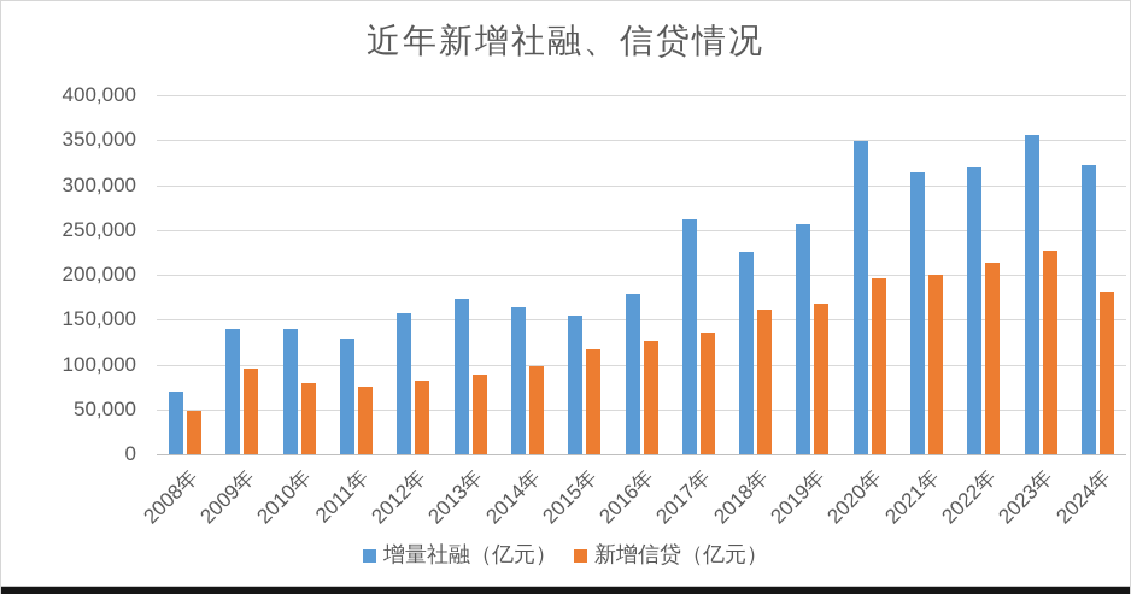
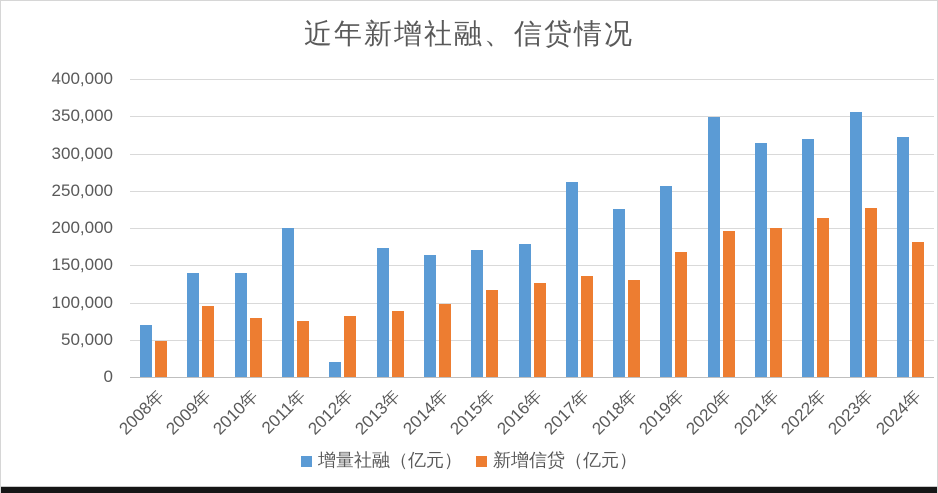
增量社融（亿元）/2011年: 130000 -> 200000
增量社融（亿元）/2012年: 160000 -> 20000
增量社融（亿元）/2015年: 150000 -> 170000
新增信贷（亿元）/2018年: 160000 -> 130000
